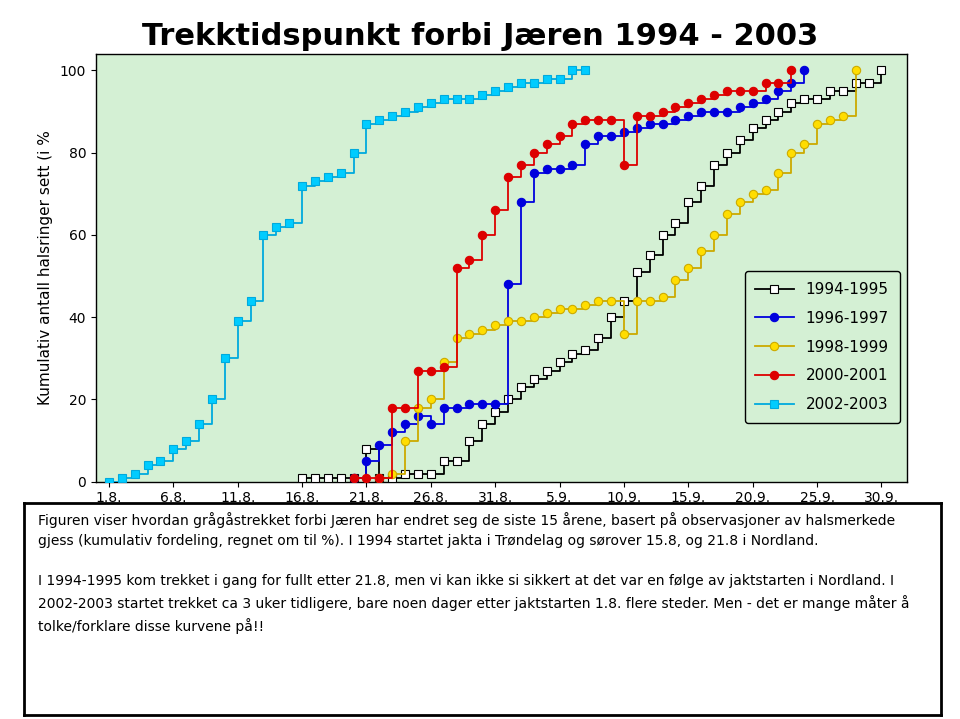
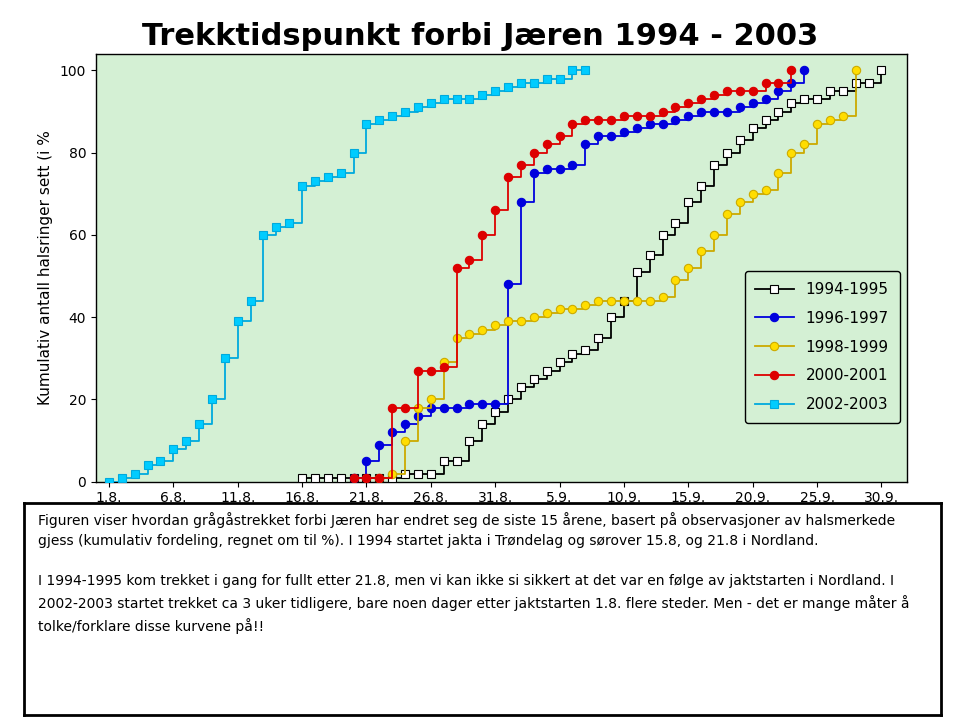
1994-1995/21.8.: 8 -> 1
1996-1997/26.8.: 14 -> 18
1998-1999/10.9.: 36 -> 44
2000-2001/10.9.: 77 -> 89
